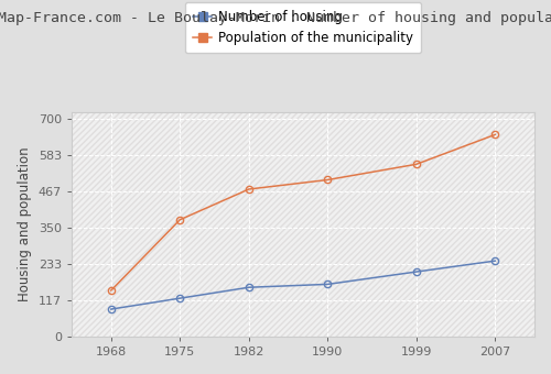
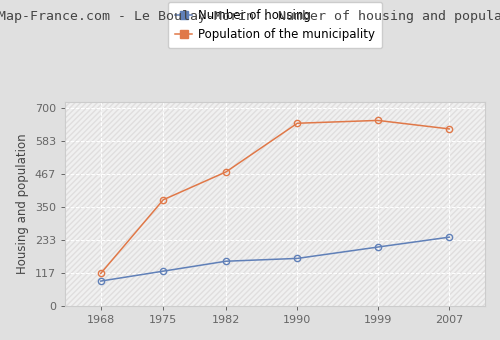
Population of the municipality/1968: 148 -> 115
Population of the municipality/1990: 503 -> 645
Population of the municipality/1999: 553 -> 655
Population of the municipality/2007: 648 -> 625
